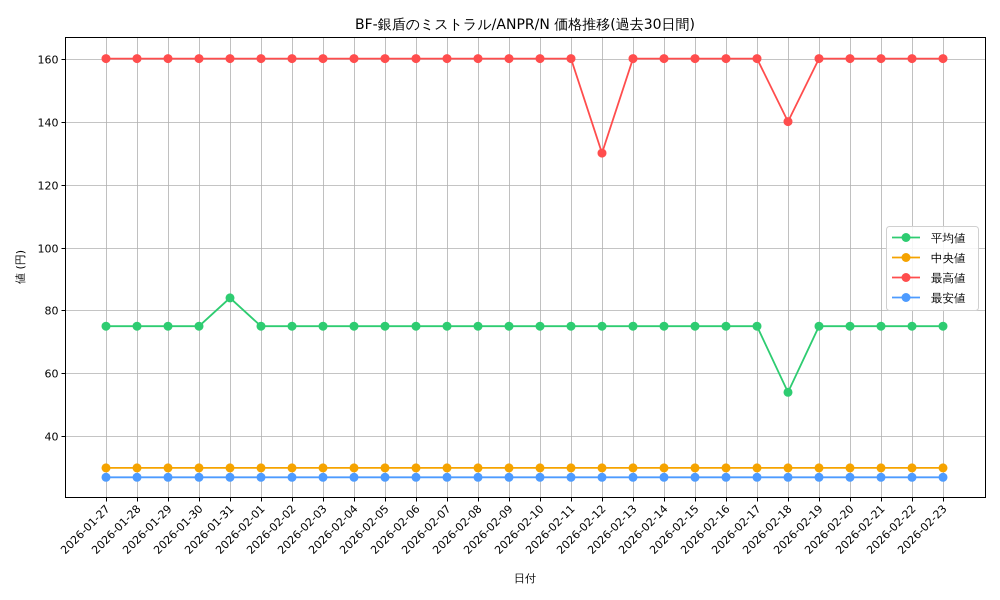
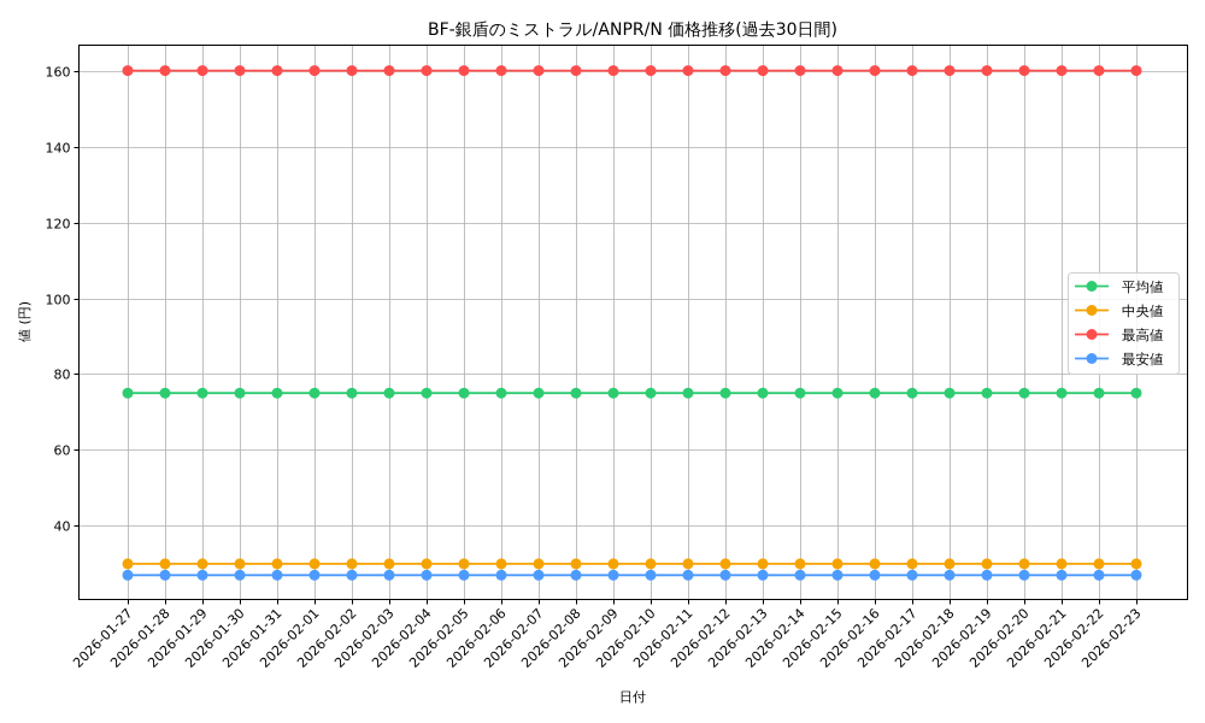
平均値/2026-01-31: 84 -> 75
最高値/2026-02-12: 130 -> 160
平均値/2026-02-18: 54 -> 75
最高値/2026-02-18: 140 -> 160
